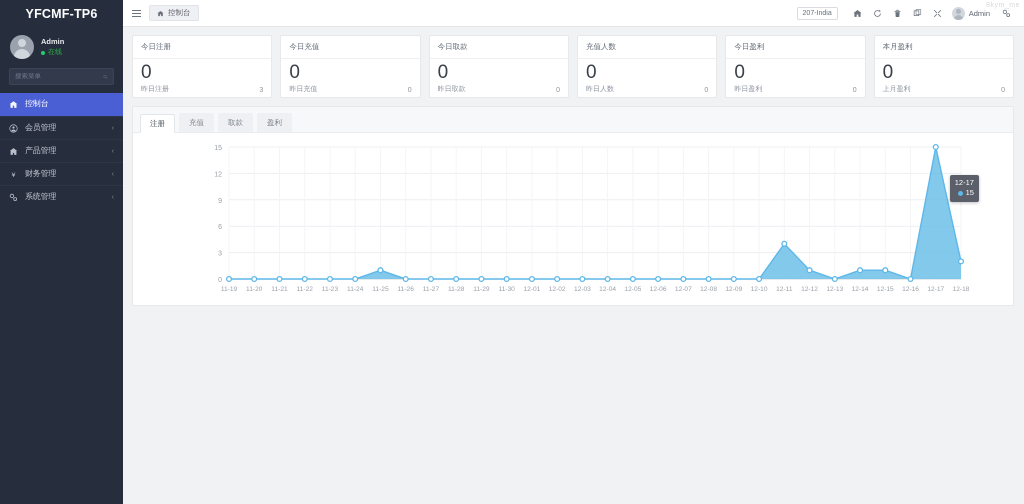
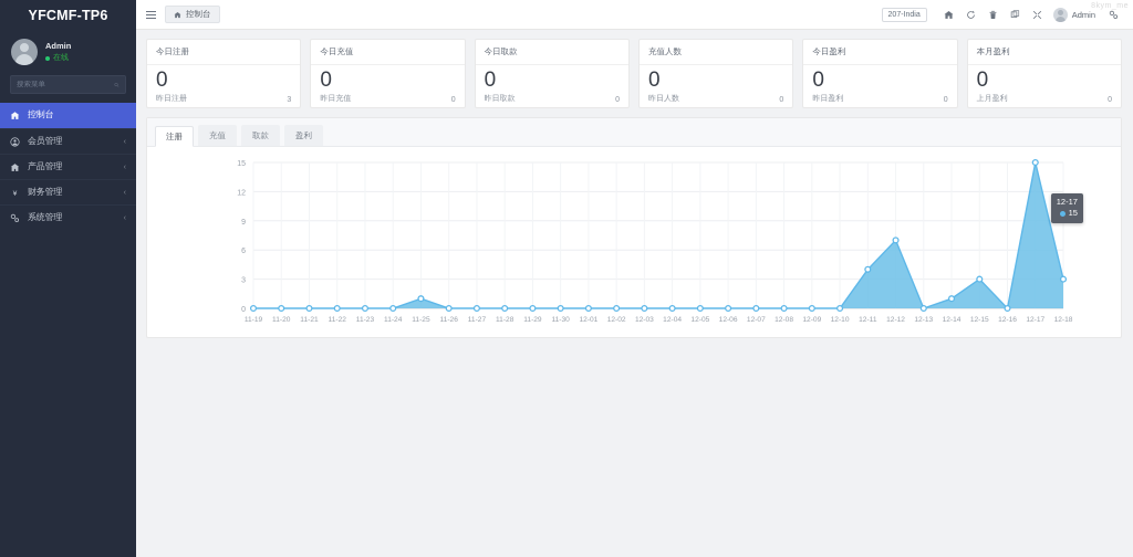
12-12: 1 -> 7
12-15: 1 -> 3
12-18: 2 -> 3
